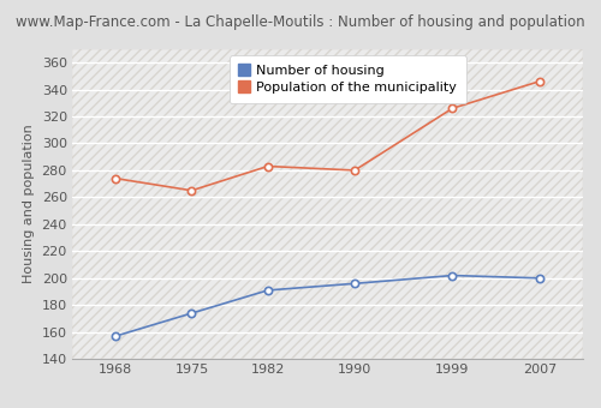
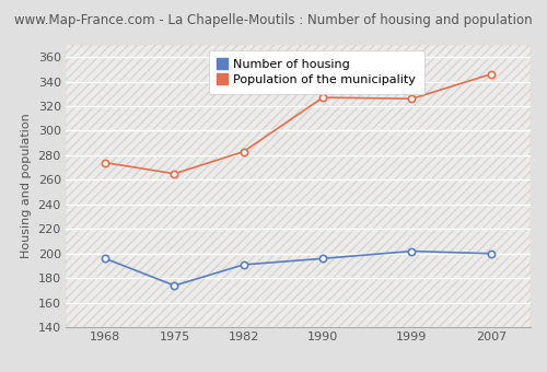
Number of housing/1968: 157 -> 196
Population of the municipality/1990: 280 -> 327
